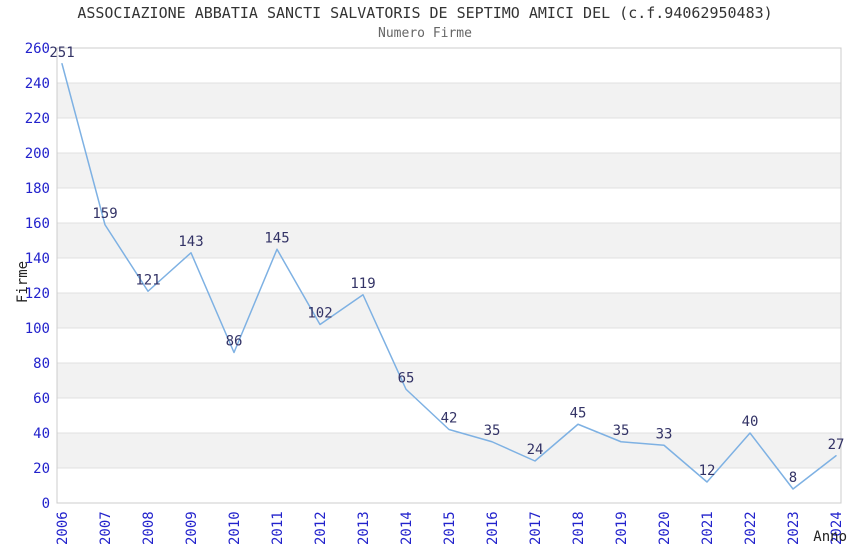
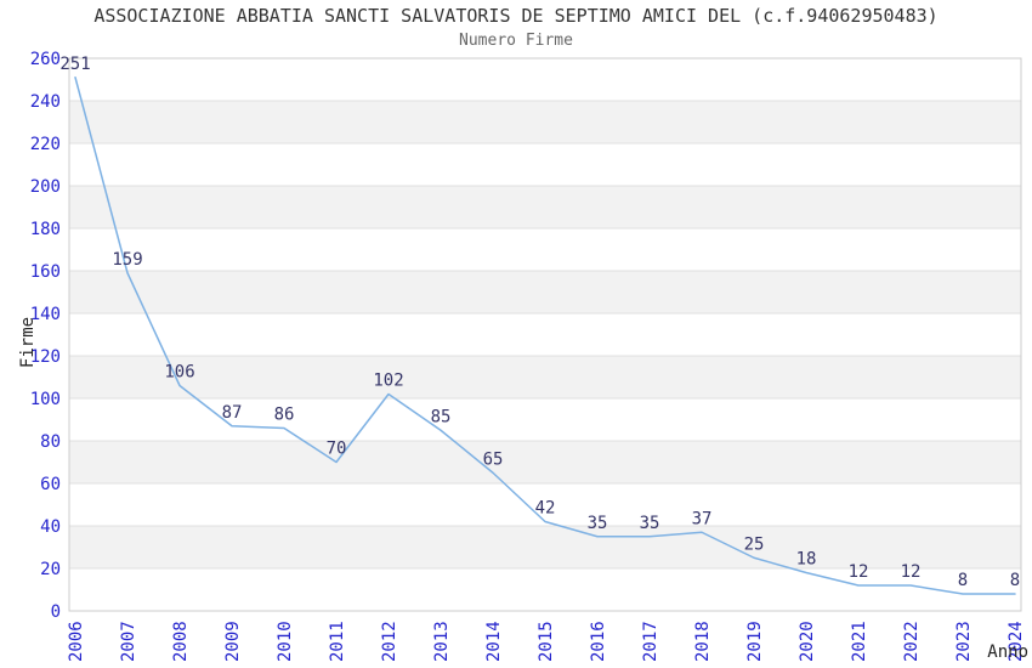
2008: 121 -> 106
2009: 143 -> 87
2011: 145 -> 70
2013: 119 -> 85
2017: 24 -> 35
2018: 45 -> 37
2019: 35 -> 25
2020: 33 -> 18
2022: 40 -> 12
2024: 27 -> 8
